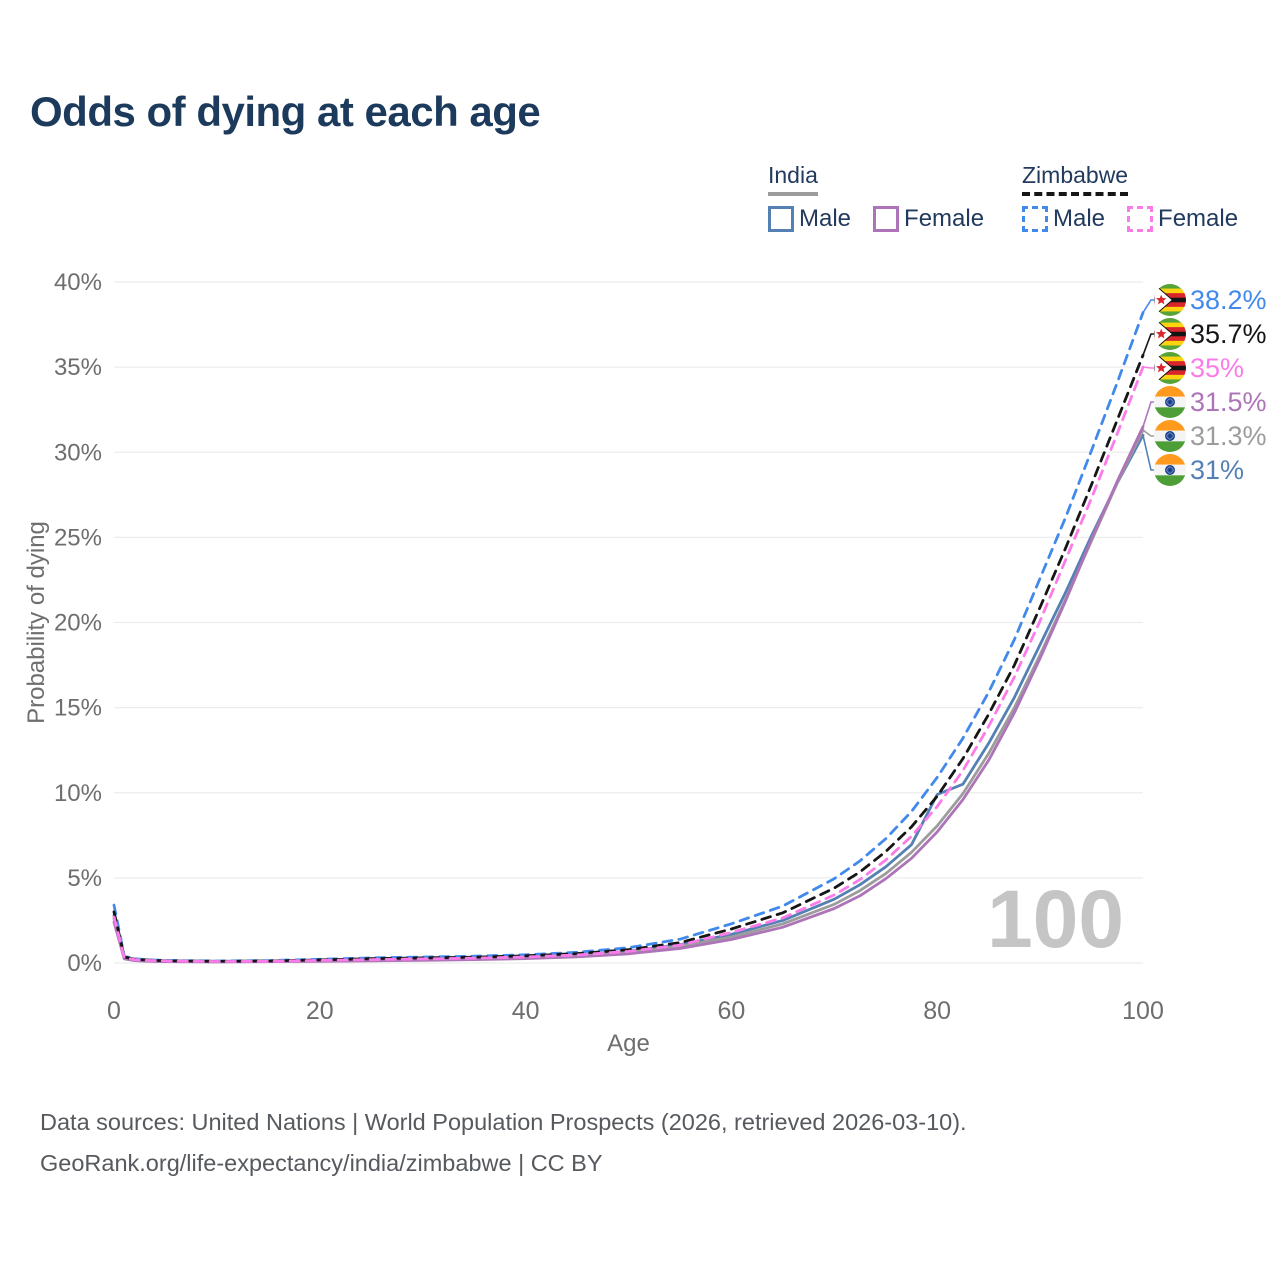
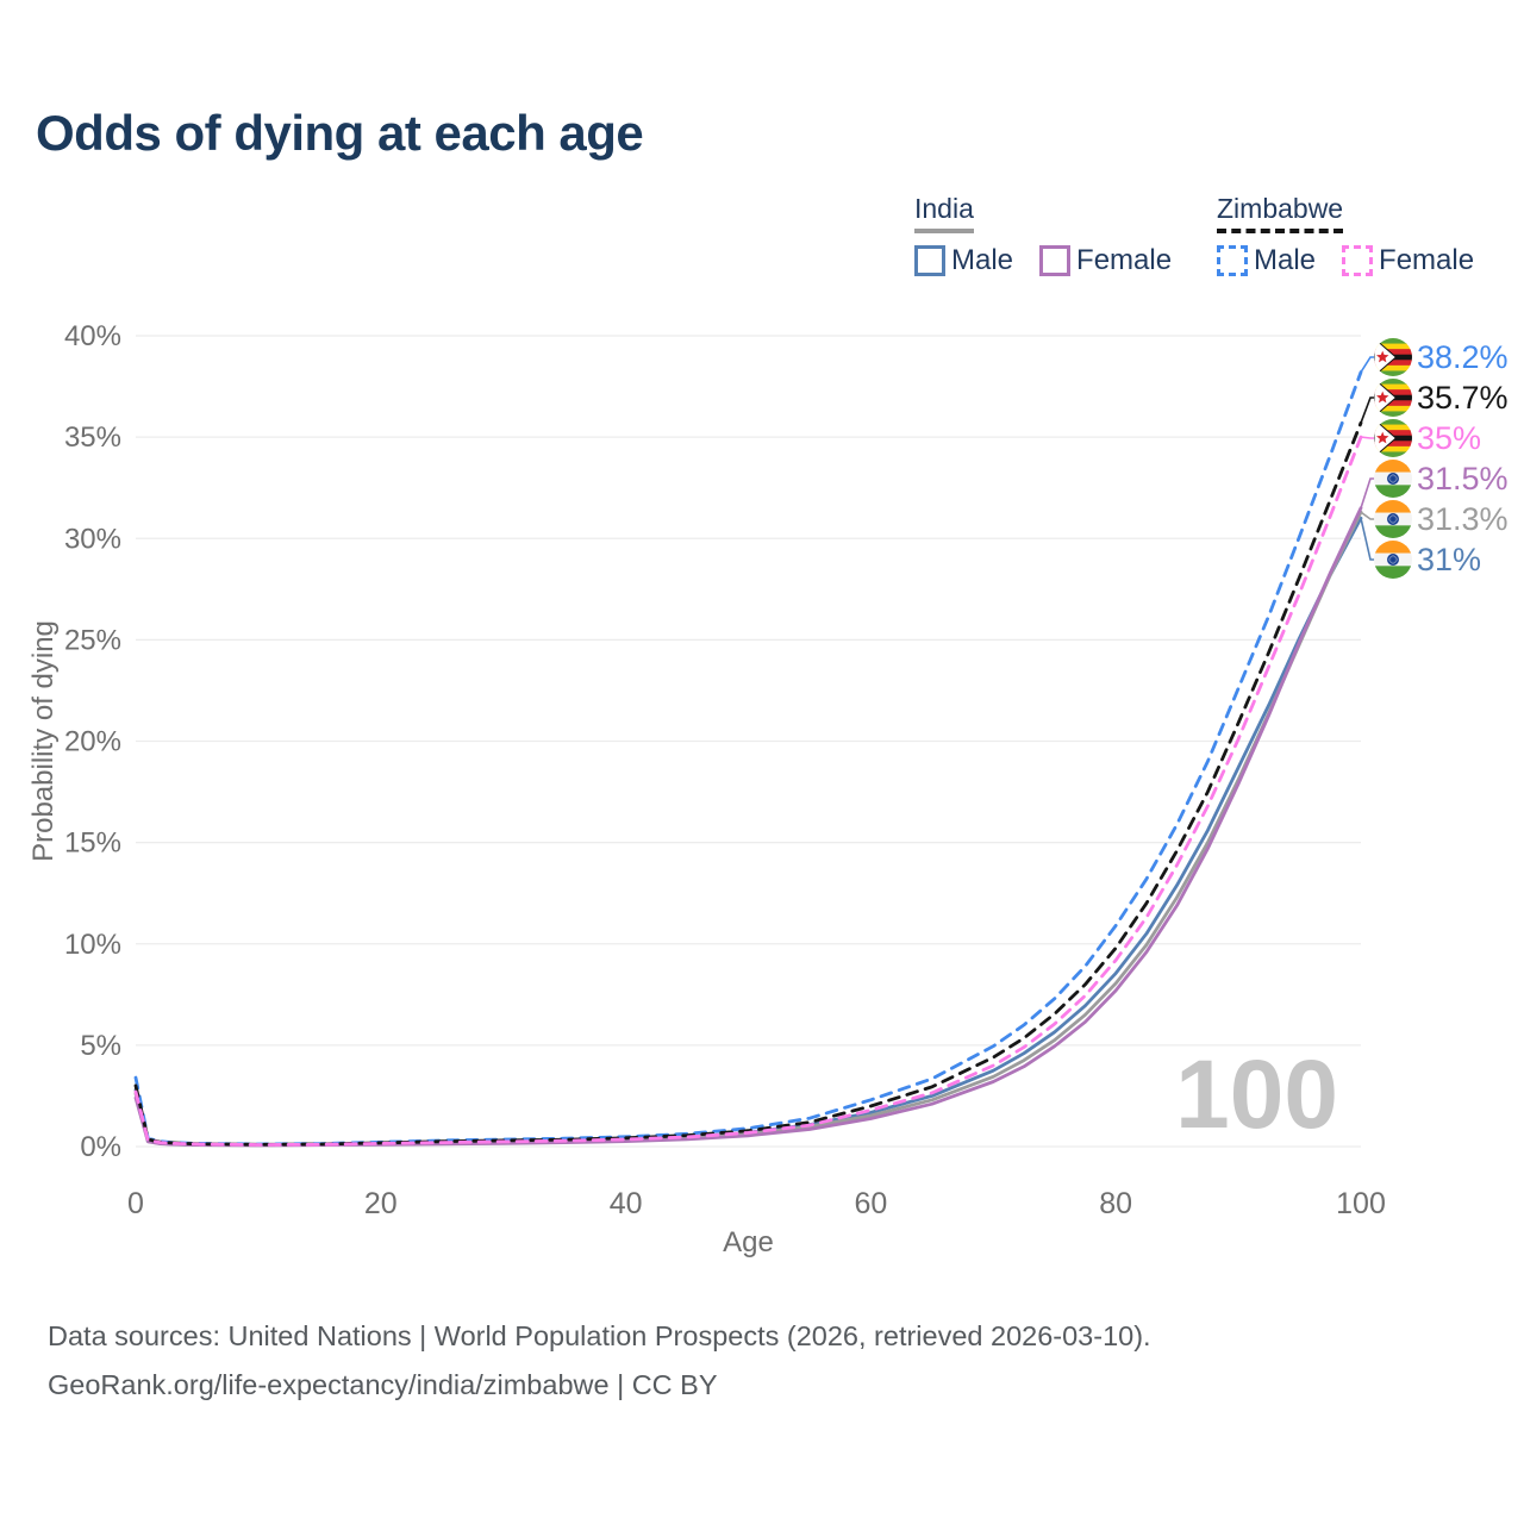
India Male/80: 9.9% -> 8.6%
